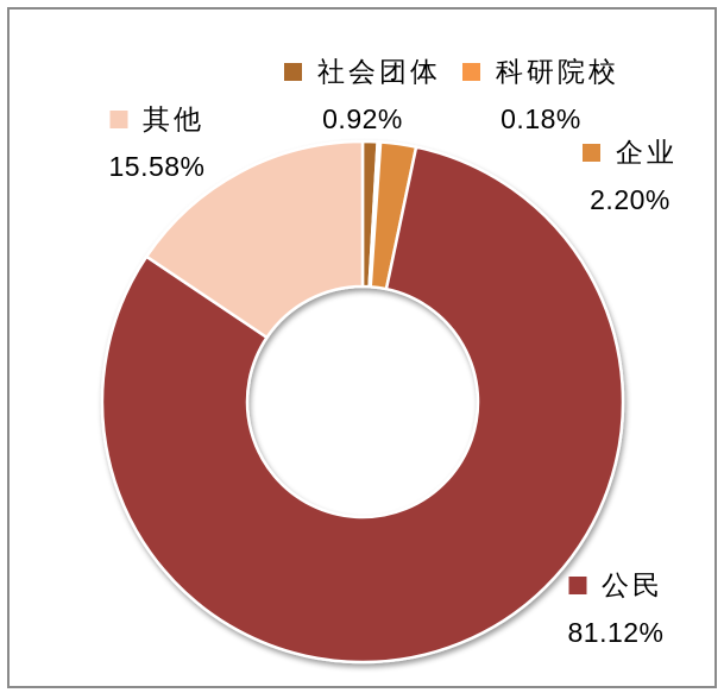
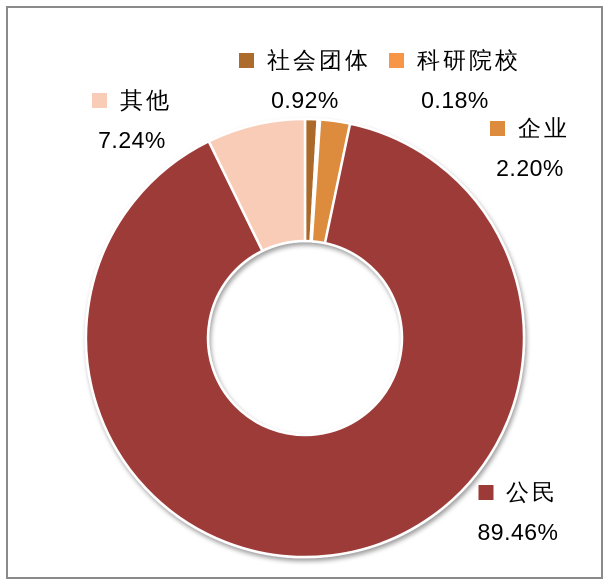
公民: 81.12% -> 89.46%
其他: 15.58% -> 7.24%
